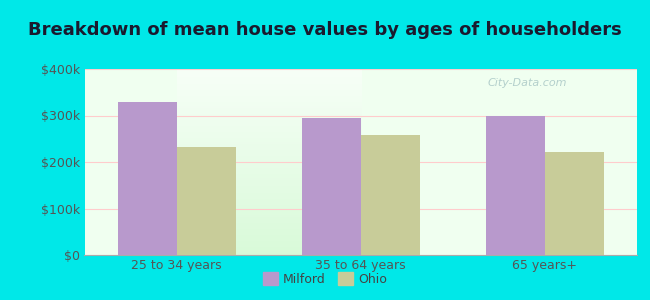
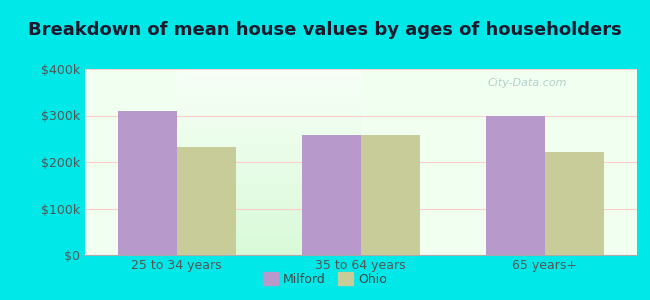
Milford/25 to 34 years: $330k -> $310k
Milford/35 to 64 years: $295k -> $258k
